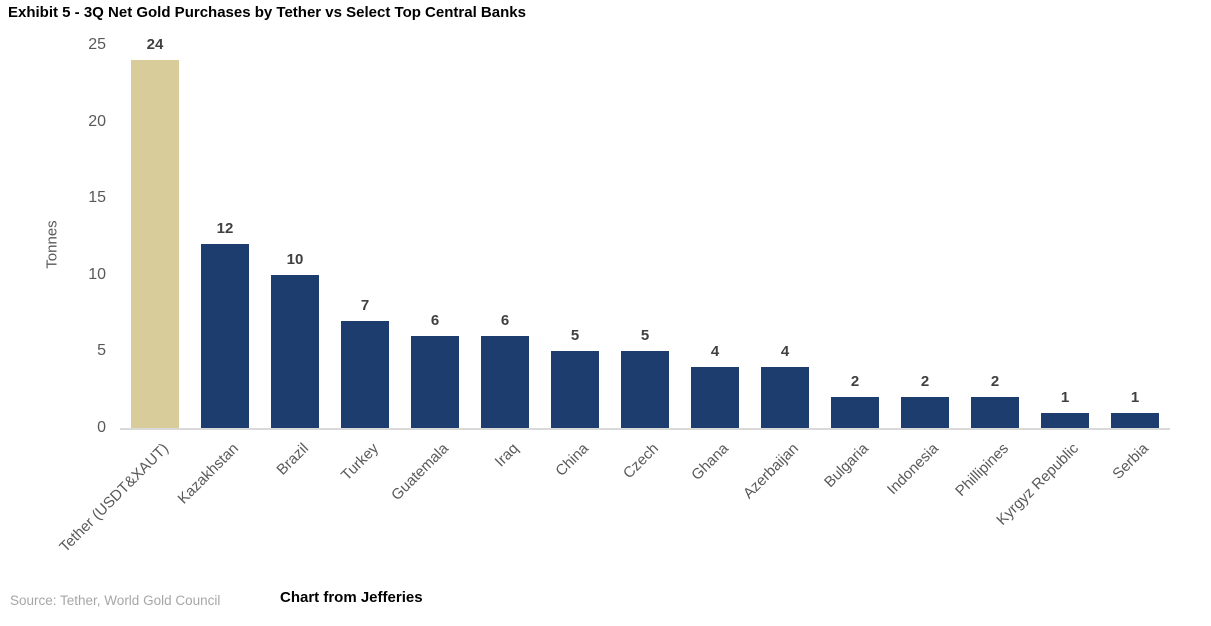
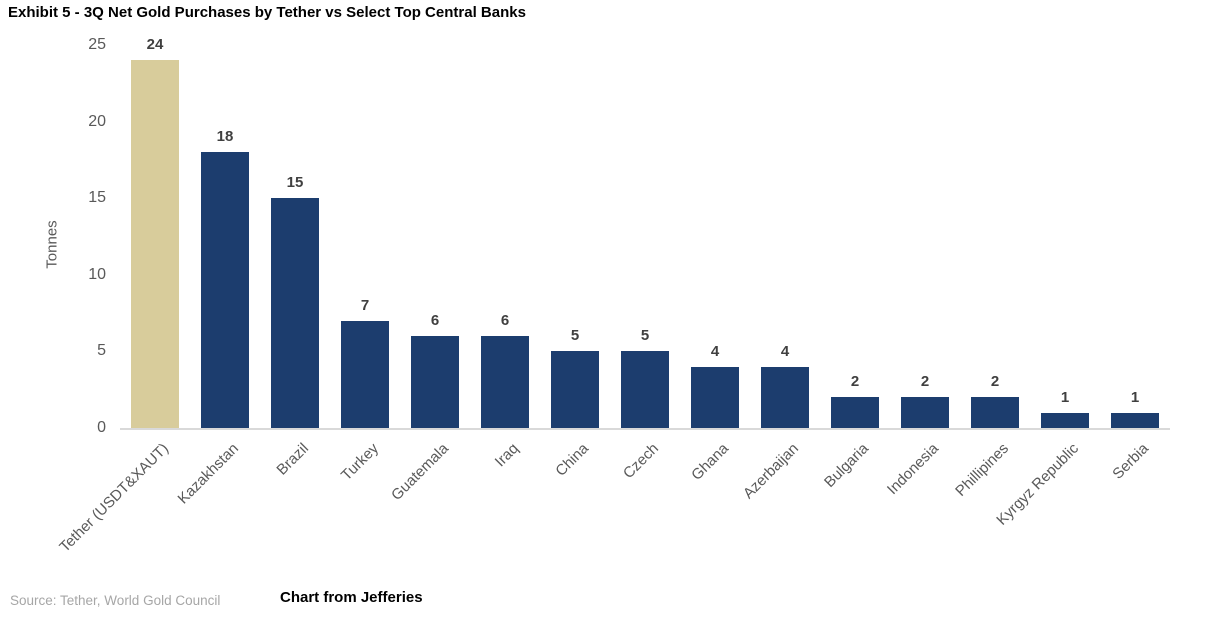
Kazakhstan: 12 -> 18
Brazil: 10 -> 15
